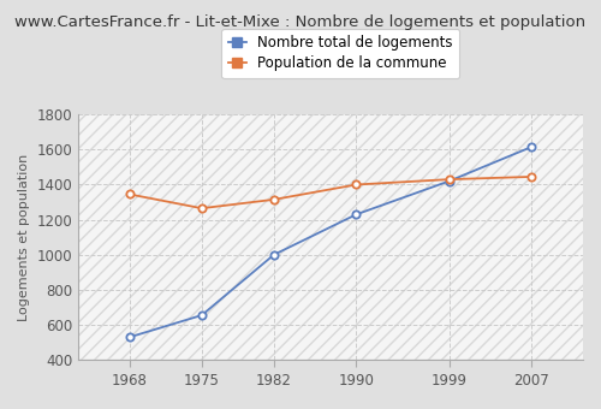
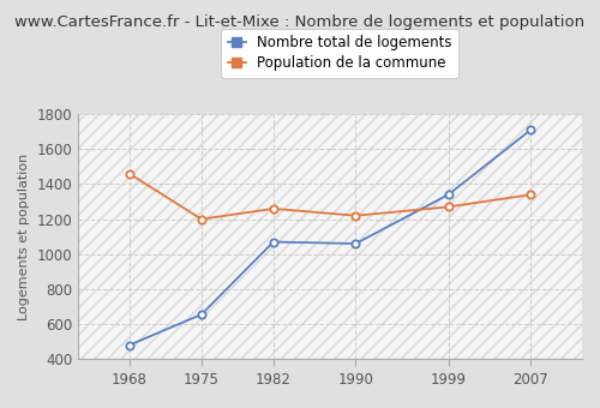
Nombre total de logements/1968: 530 -> 480
Population de la commune/1968: 1340 -> 1460
Population de la commune/1975: 1260 -> 1200
Nombre total de logements/1982: 1000 -> 1070
Population de la commune/1982: 1320 -> 1260
Nombre total de logements/1990: 1230 -> 1060
Population de la commune/1990: 1400 -> 1220
Nombre total de logements/1999: 1420 -> 1340
Population de la commune/1999: 1430 -> 1270
Nombre total de logements/2007: 1620 -> 1710
Population de la commune/2007: 1440 -> 1340
